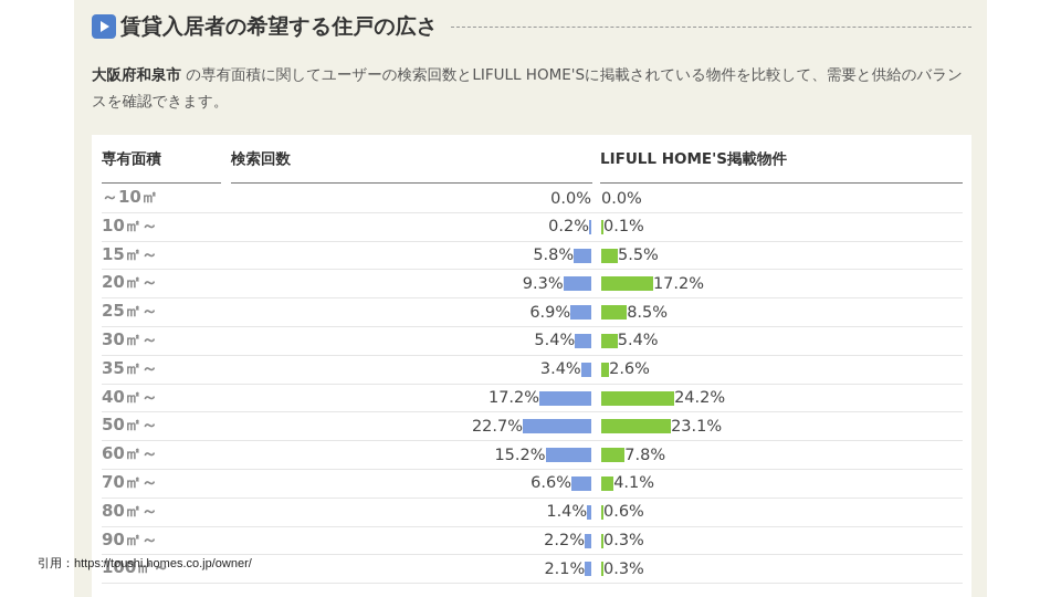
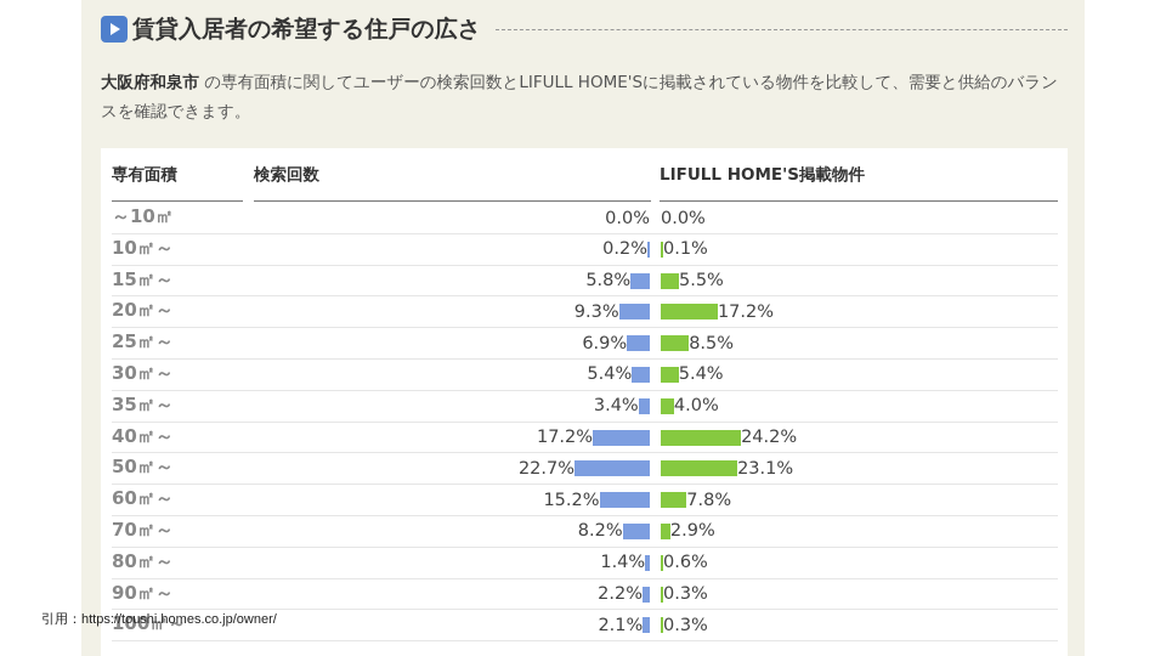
LIFULL HOME'S掲載物件/35㎡～: 2.6% -> 4.0%
検索回数/70㎡～: 6.6% -> 8.2%
LIFULL HOME'S掲載物件/70㎡～: 4.1% -> 2.9%
